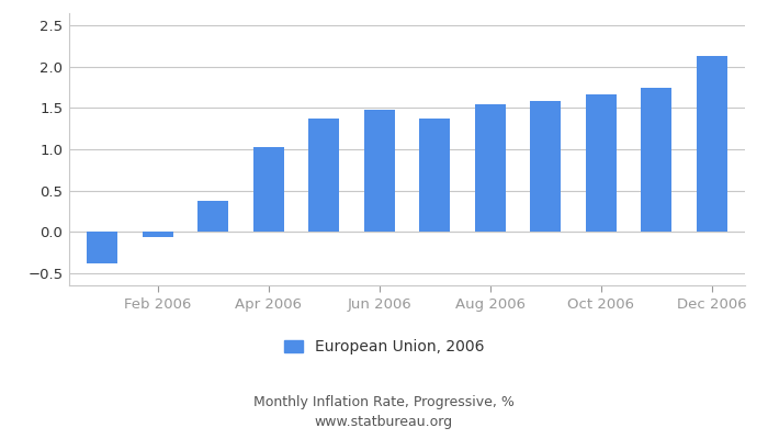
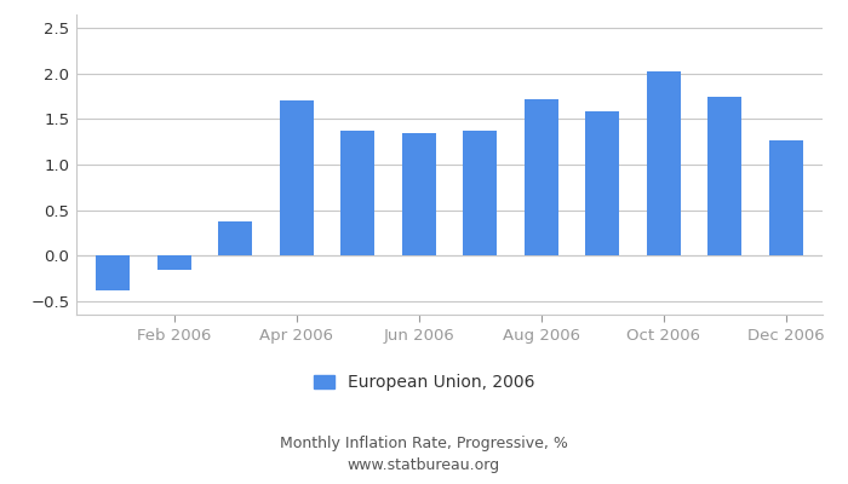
Feb 2006: -0.06 -> -0.16
Apr 2006: 1.03 -> 1.70
Jun 2006: 1.48 -> 1.34
Aug 2006: 1.54 -> 1.72
Oct 2006: 1.67 -> 2.02
Dec 2006: 2.13 -> 1.26
